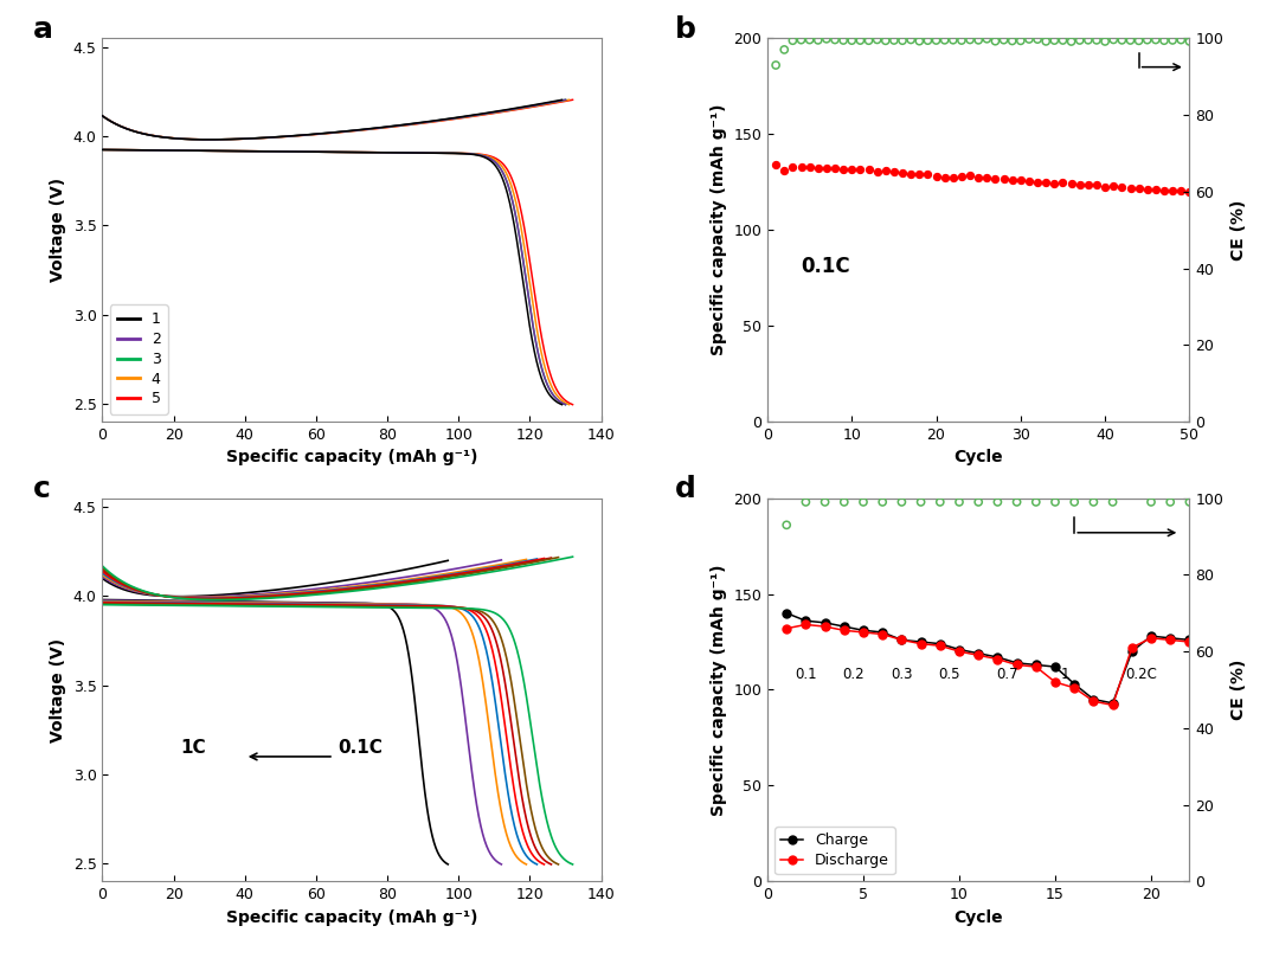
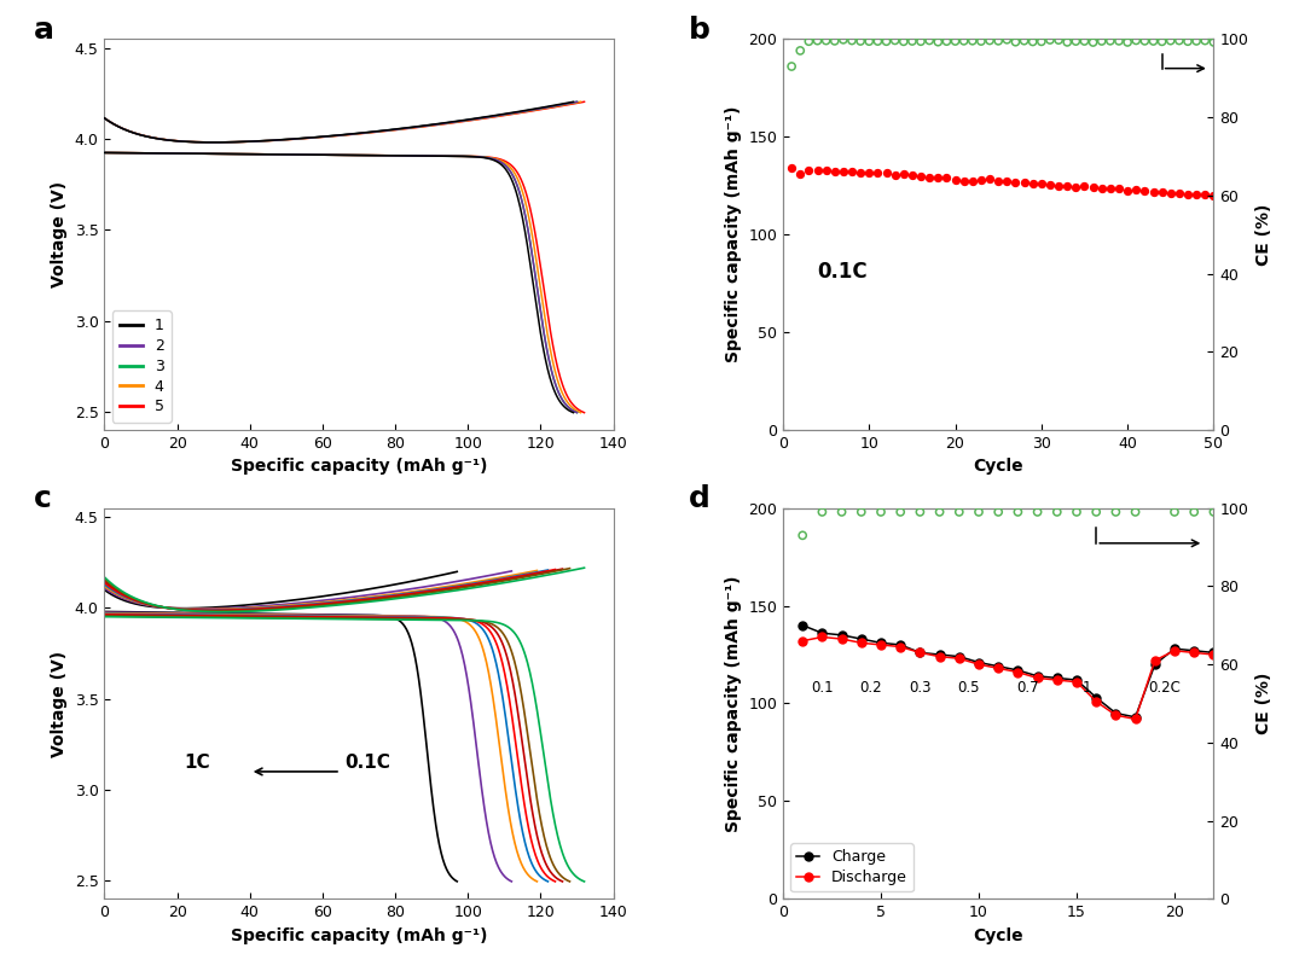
Discharge/15: 104 -> 111
